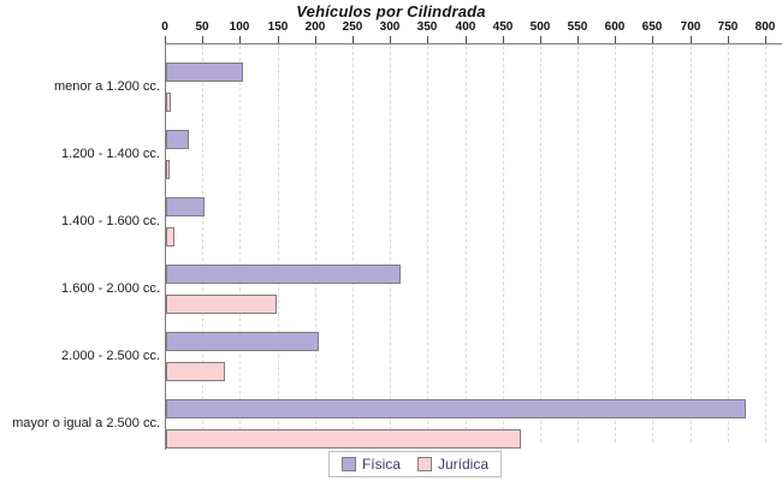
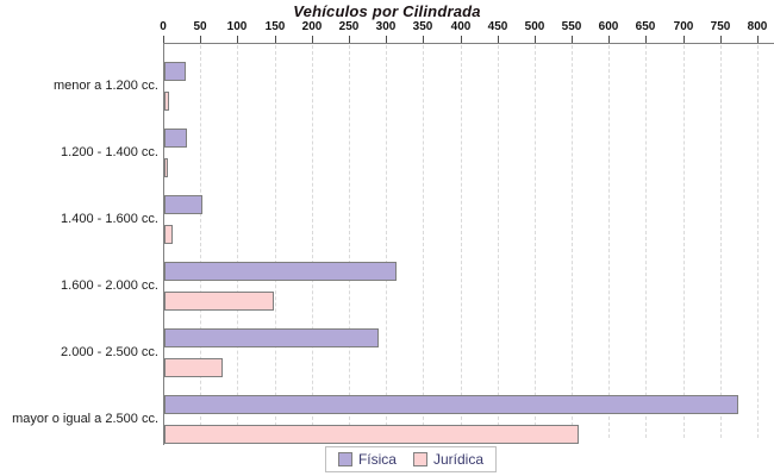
Física/menor a 1.200 cc.: 100 -> 20
Física/2.000 - 2.500 cc.: 200 -> 280
Jurídica/mayor o igual a 2.500 cc.: 470 -> 560
